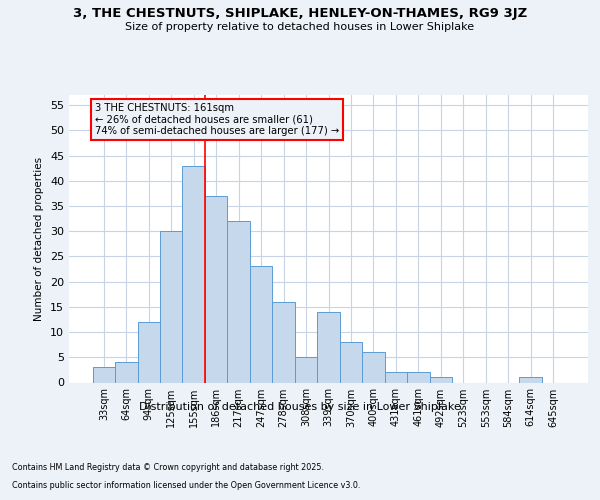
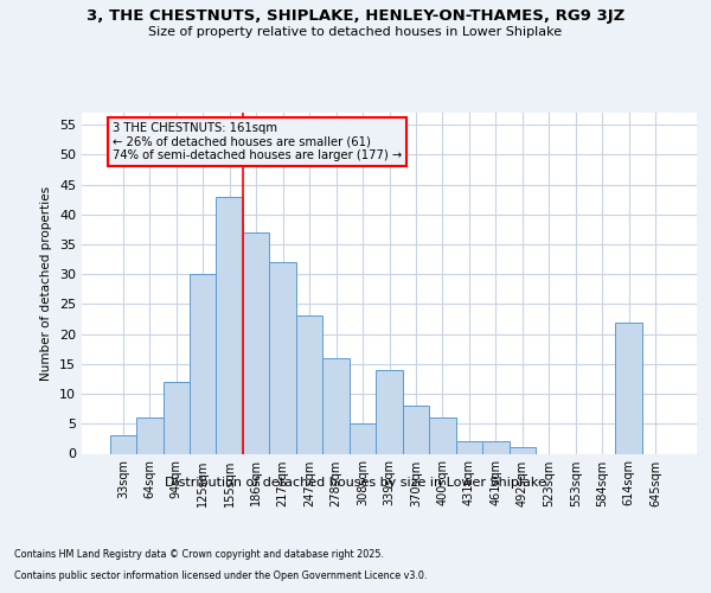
64sqm: 4 -> 6
614sqm: 1 -> 22
